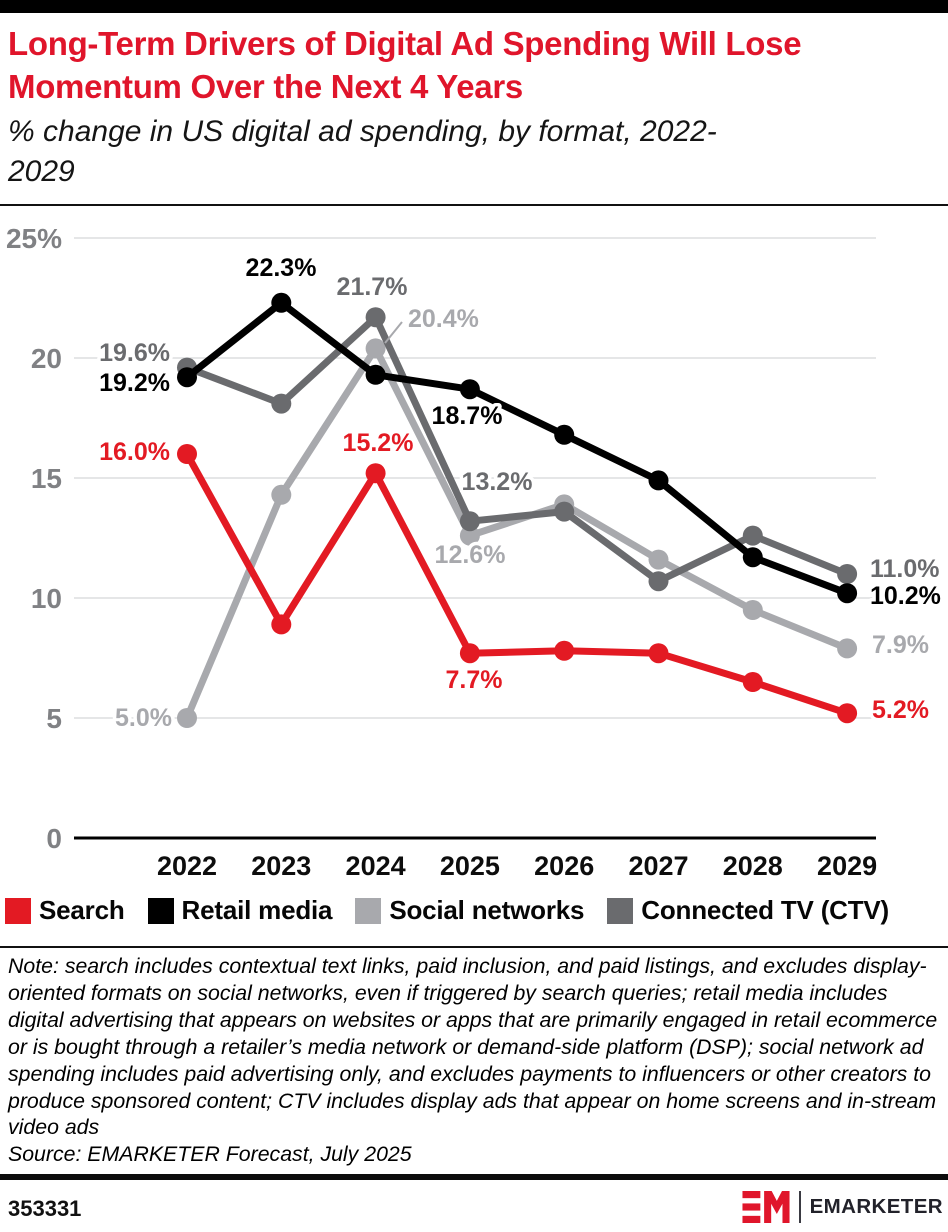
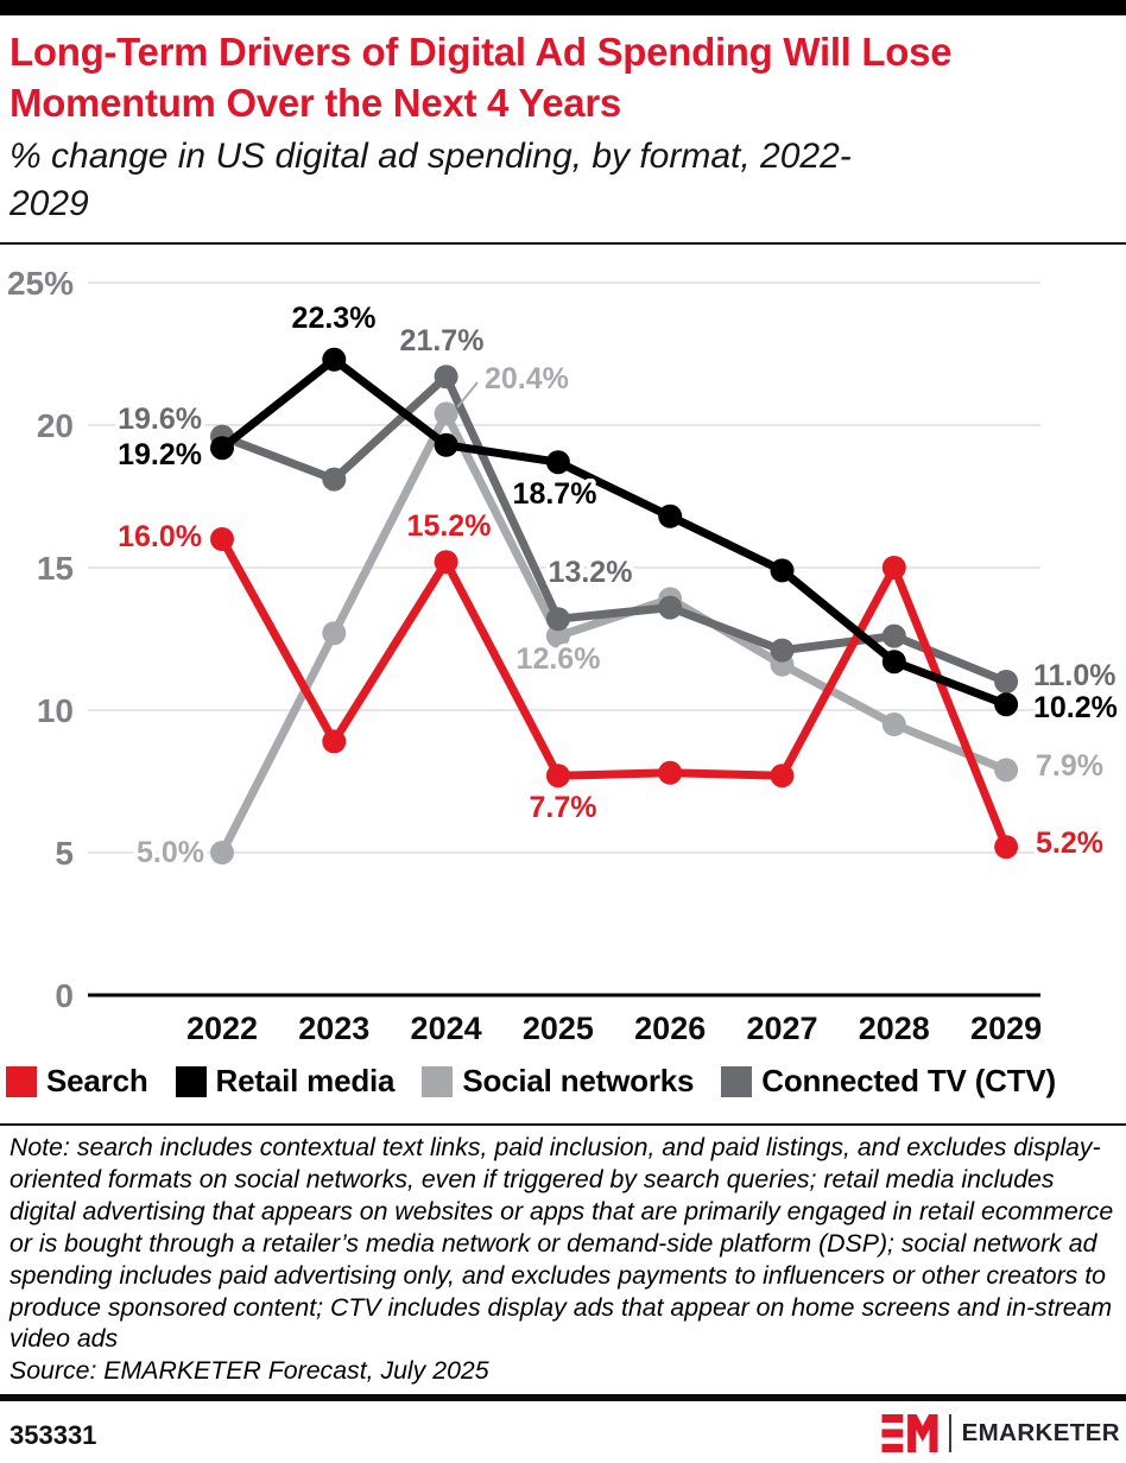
Social networks/2023: 14.3% -> 12.7%
Connected TV (CTV)/2027: 10.7% -> 12.1%
Search/2028: 6.5% -> 15.0%
